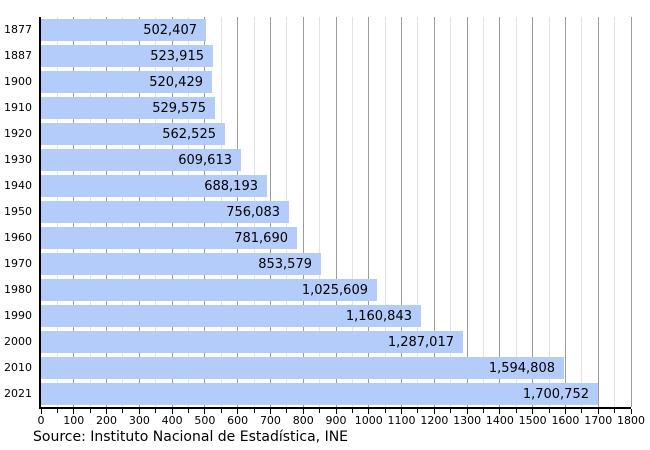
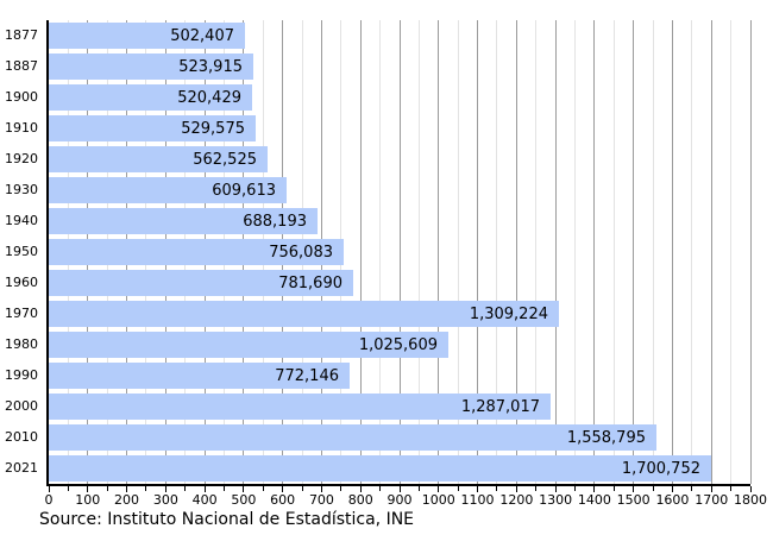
1970: 853,579 -> 1,309,224
1990: 1,160,843 -> 772,146
2010: 1,594,808 -> 1,558,795
